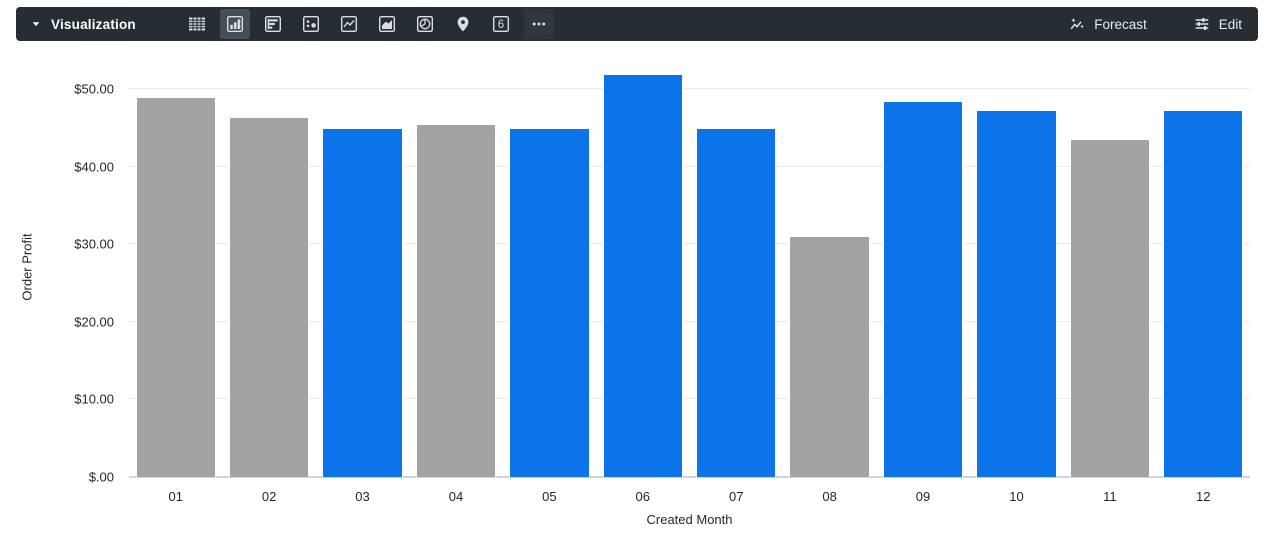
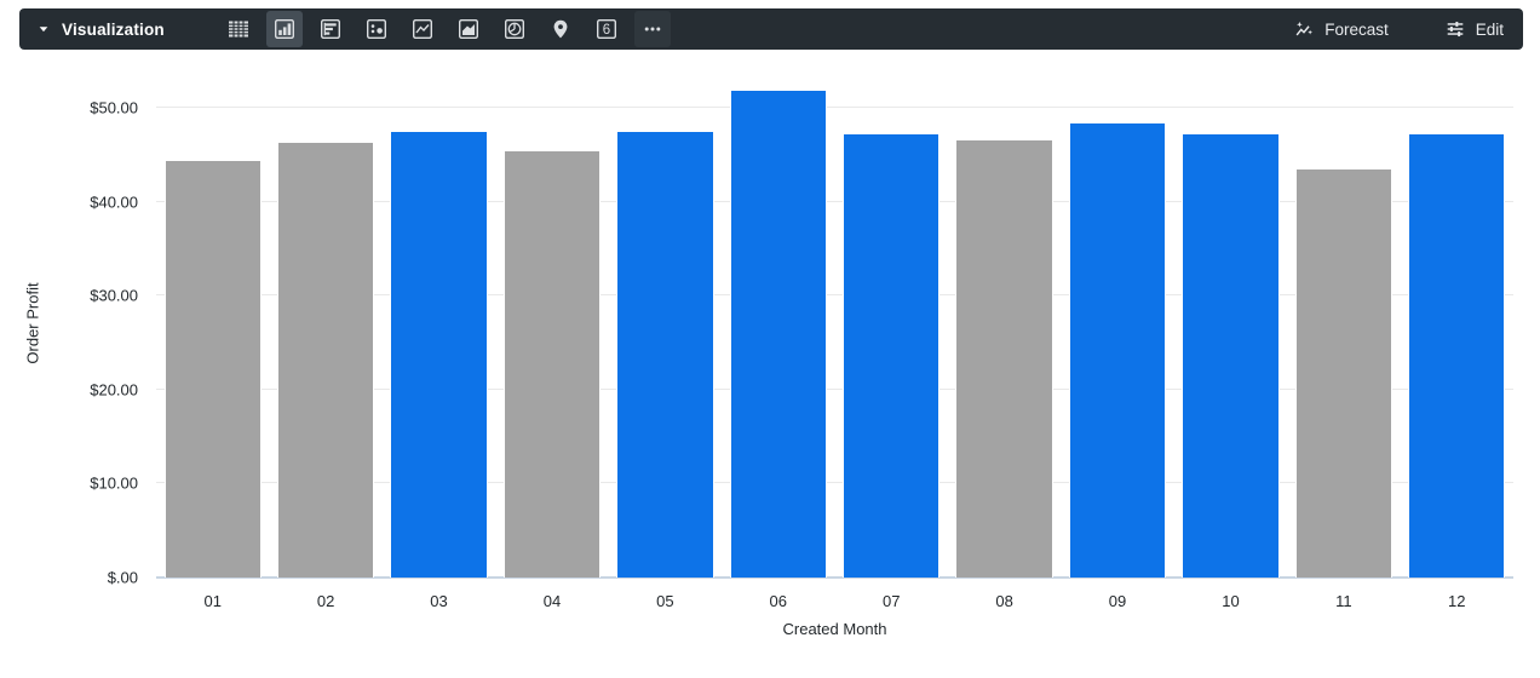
01: $49 -> $44
03: $45 -> $48
05: $45 -> $48
07: $45 -> $47
08: $31 -> $47
